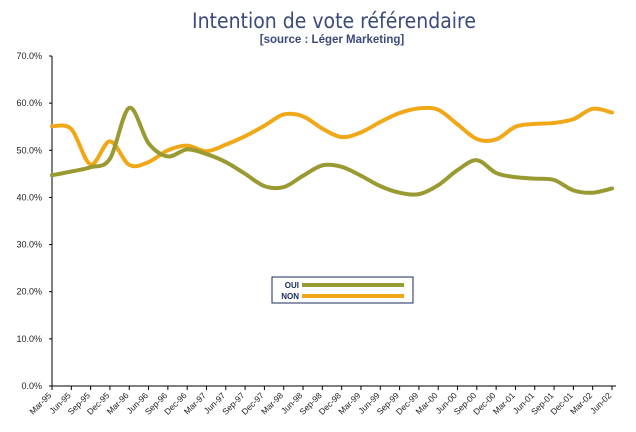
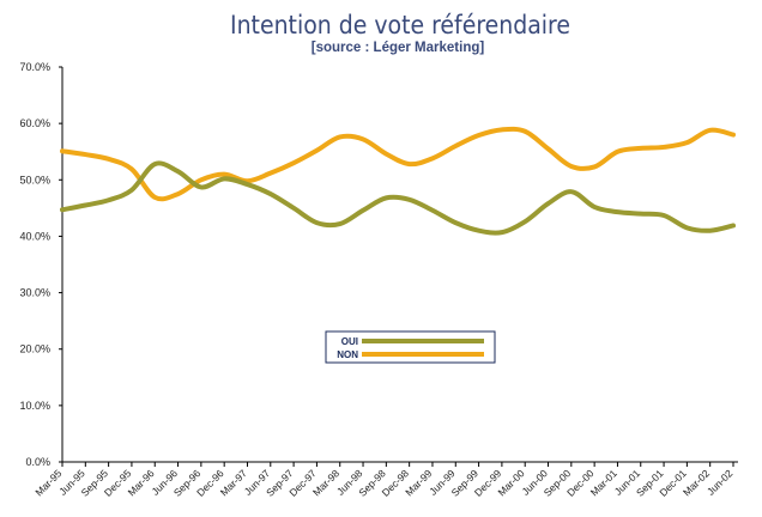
NON/Sep-95: 47% -> 54%
OUI/Mar-96: 59% -> 53%
